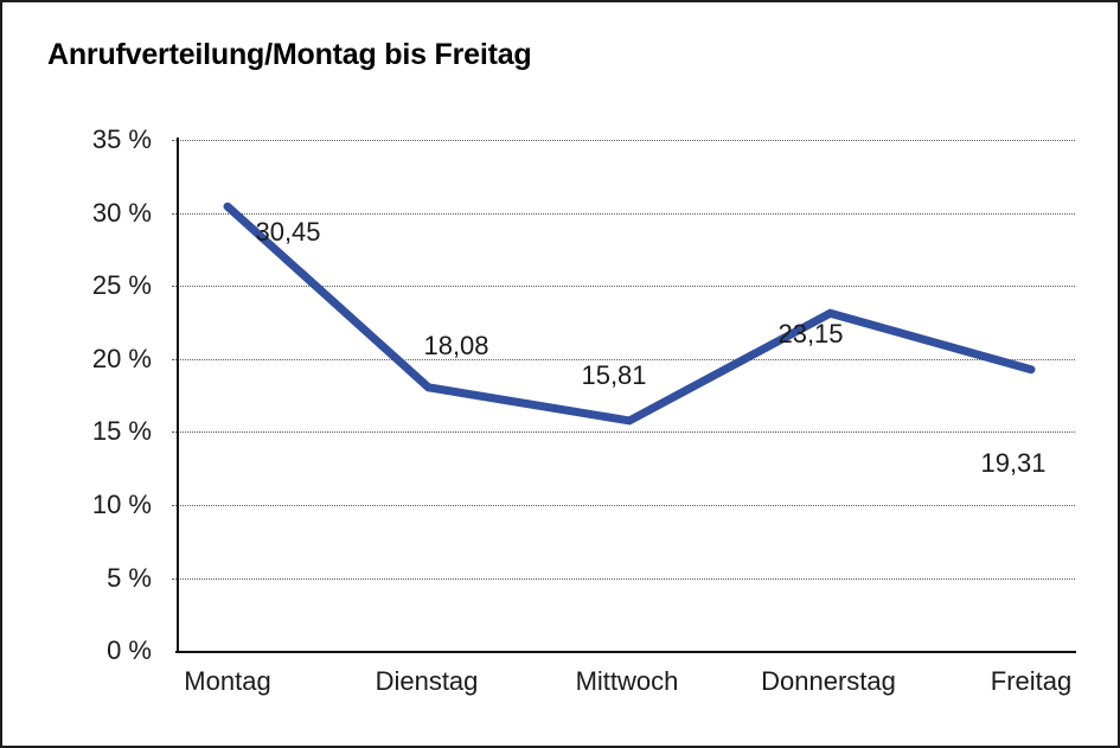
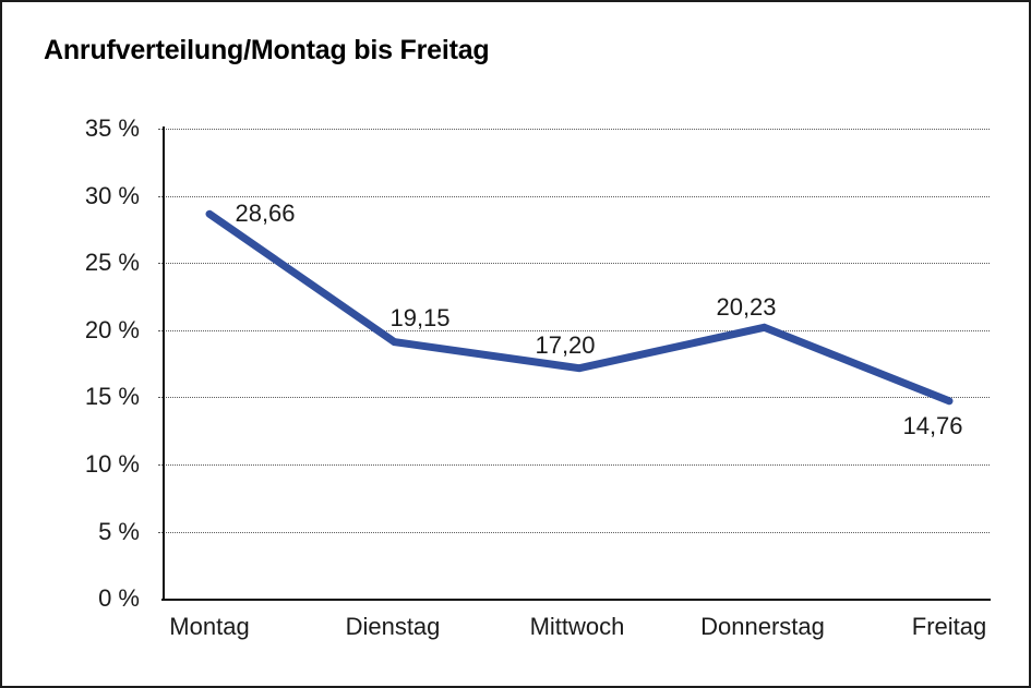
Montag: 30,45 -> 28,66
Dienstag: 18,08 -> 19,15
Mittwoch: 15,81 -> 17,20
Donnerstag: 23,15 -> 20,23
Freitag: 19,31 -> 14,76
